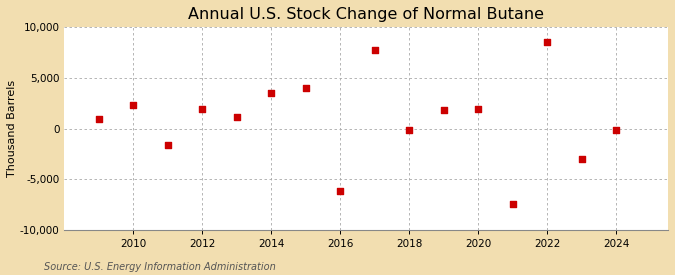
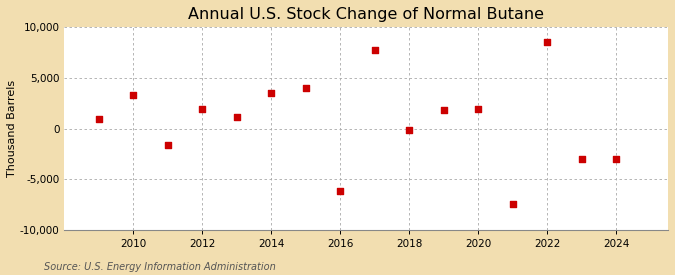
2010: 2,300 -> 3,300
2024: -100 -> -3,000
